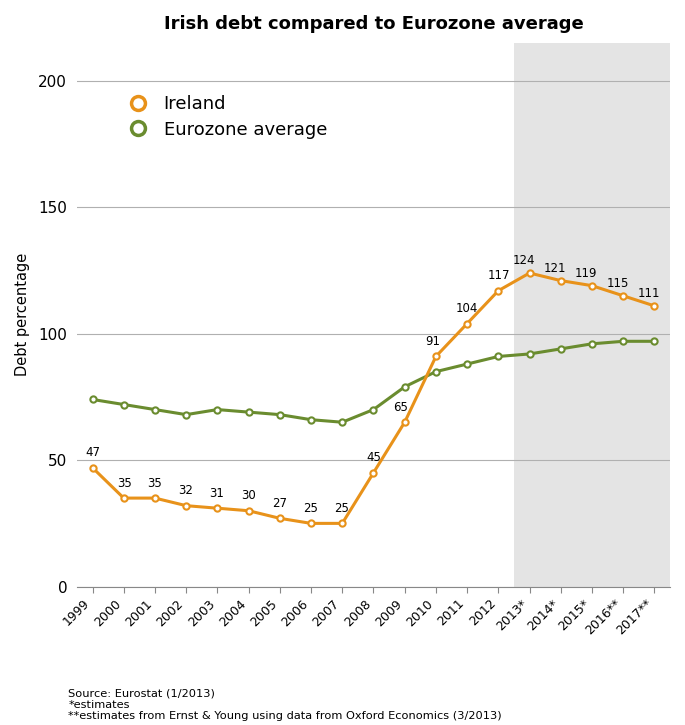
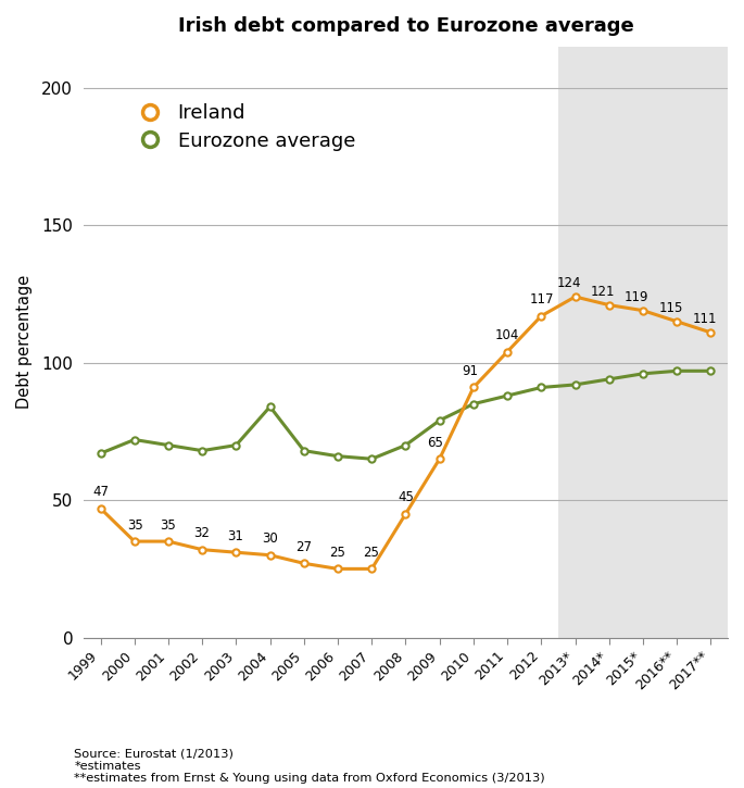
Eurozone average/1999: 74 -> 67
Eurozone average/2004: 69 -> 84
